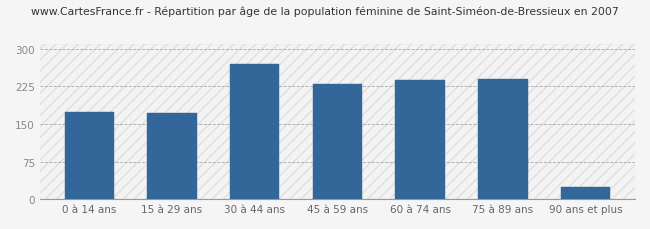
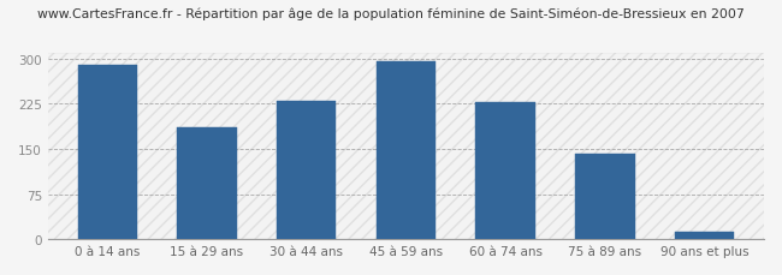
0 à 14 ans: 174 -> 290
15 à 29 ans: 172 -> 185
30 à 44 ans: 270 -> 230
45 à 59 ans: 230 -> 295
60 à 74 ans: 238 -> 228
75 à 89 ans: 240 -> 143
90 ans et plus: 24 -> 13
